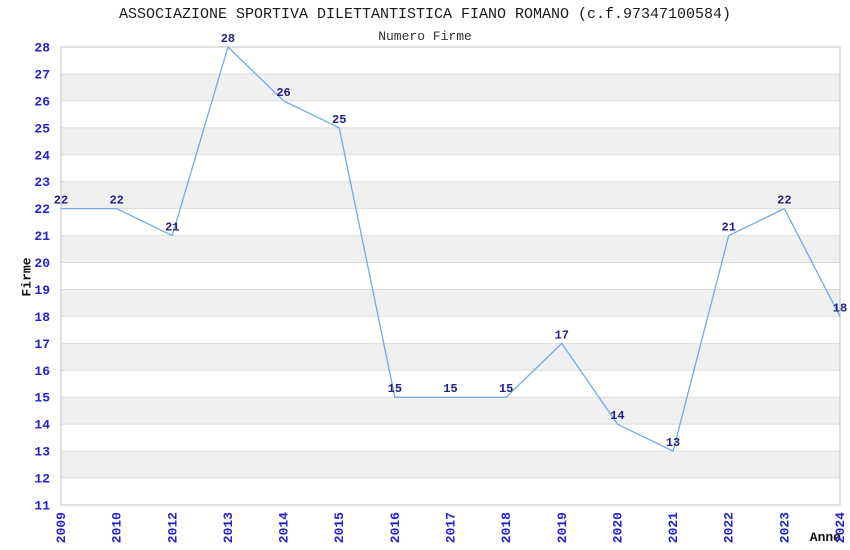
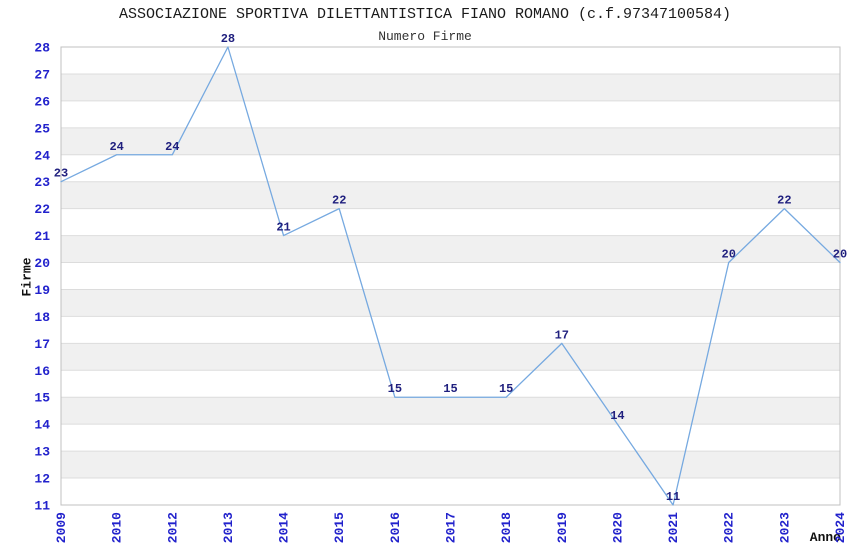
2009: 22 -> 23
2010: 22 -> 24
2012: 21 -> 24
2014: 26 -> 21
2015: 25 -> 22
2021: 13 -> 11
2022: 21 -> 20
2024: 18 -> 20
